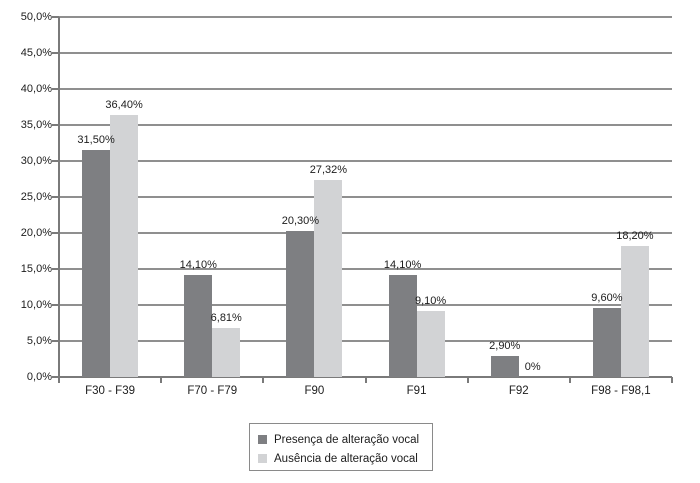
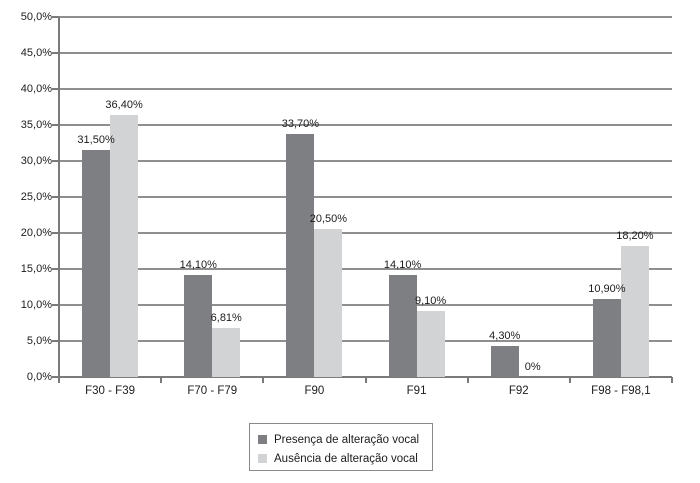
Presença de alteração vocal/F90: 20,30% -> 33,70%
Ausência de alteração vocal/F90: 27,32% -> 20,50%
Presença de alteração vocal/F92: 2,90% -> 4,30%
Presença de alteração vocal/F98 - F98,1: 9,60% -> 10,90%
